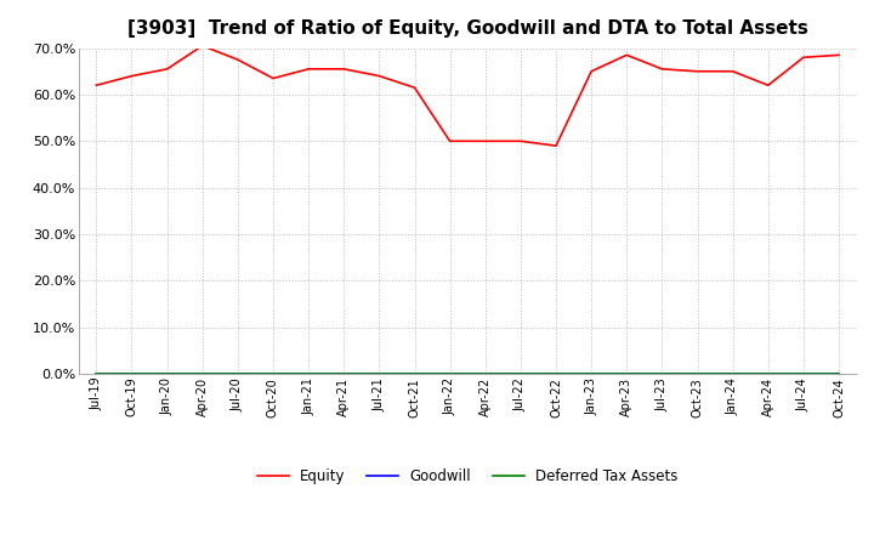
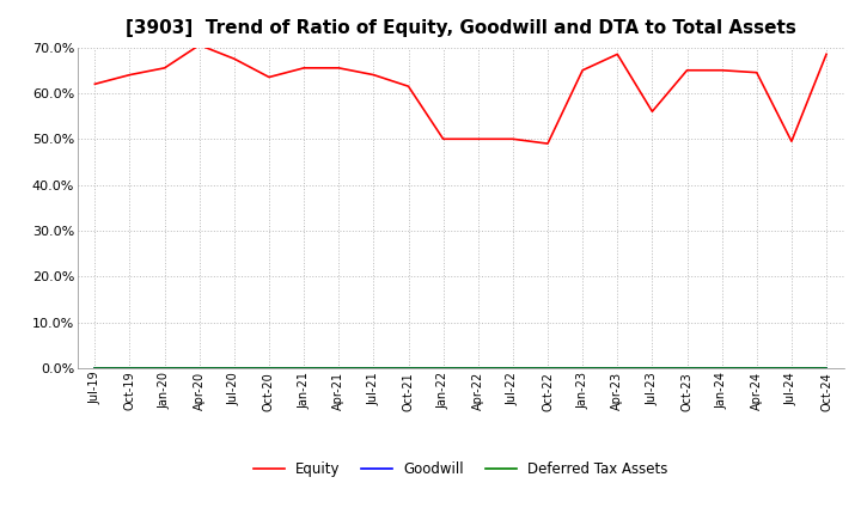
Equity/Jul-23: 65.5% -> 56.0%
Equity/Apr-24: 62.0% -> 64.5%
Equity/Jul-24: 68.0% -> 49.5%
